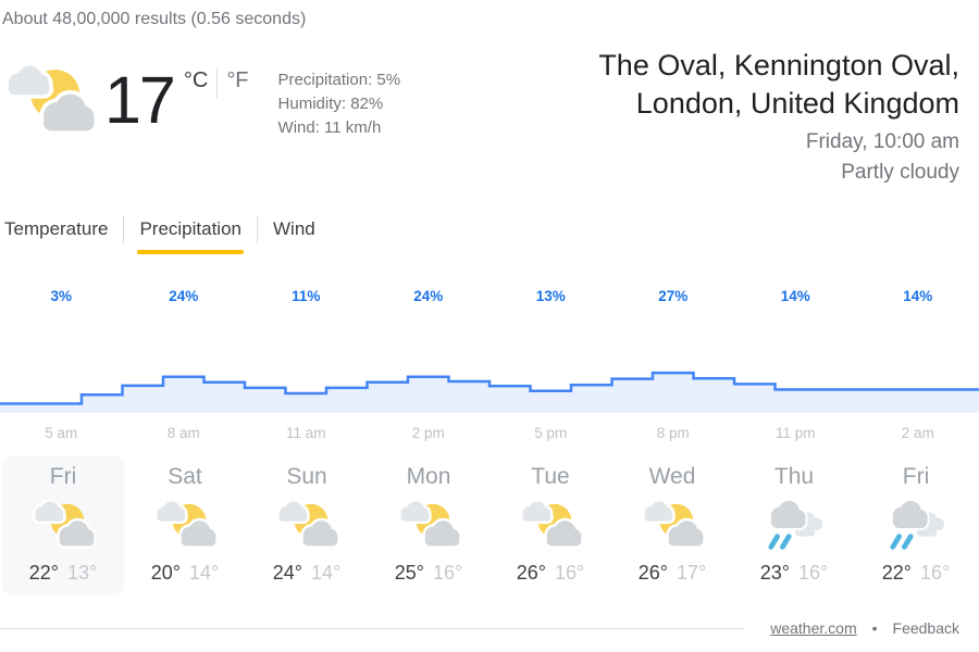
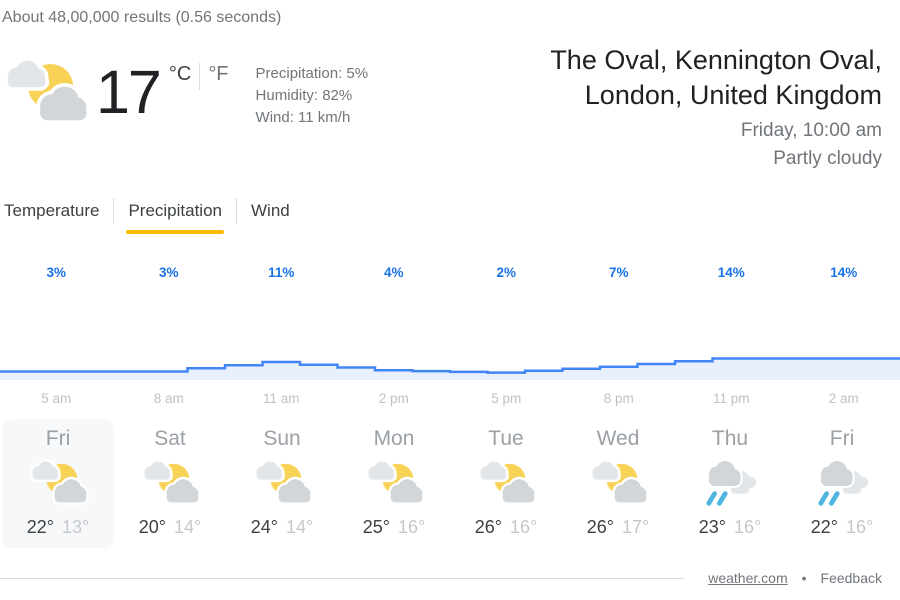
8 am: 24% -> 3%
2 pm: 24% -> 4%
5 pm: 13% -> 2%
8 pm: 27% -> 7%
